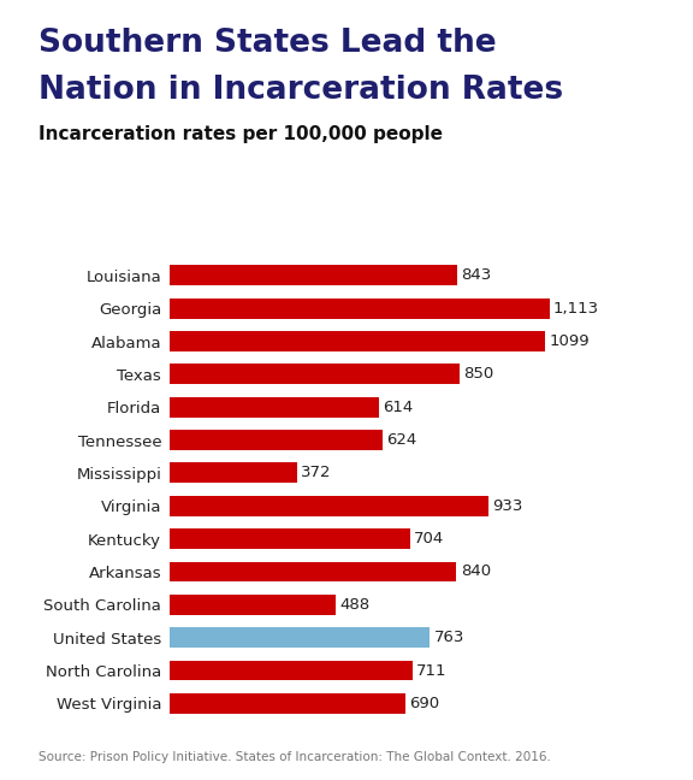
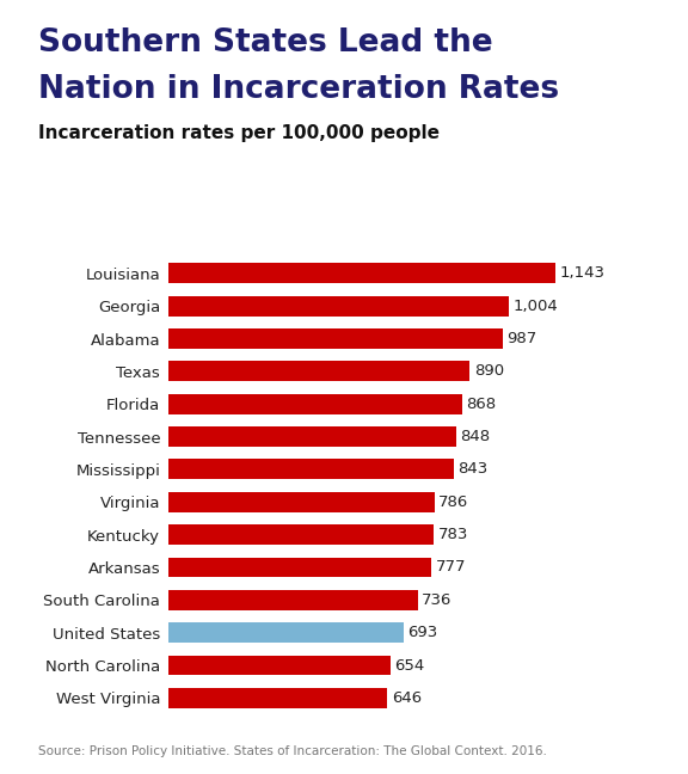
Louisiana: 843 -> 1,143
Georgia: 1,113 -> 1,004
Alabama: 1099 -> 987
Texas: 850 -> 890
Florida: 614 -> 868
Tennessee: 624 -> 848
Mississippi: 372 -> 843
Virginia: 933 -> 786
Kentucky: 704 -> 783
Arkansas: 840 -> 777
South Carolina: 488 -> 736
United States: 763 -> 693
North Carolina: 711 -> 654
West Virginia: 690 -> 646
